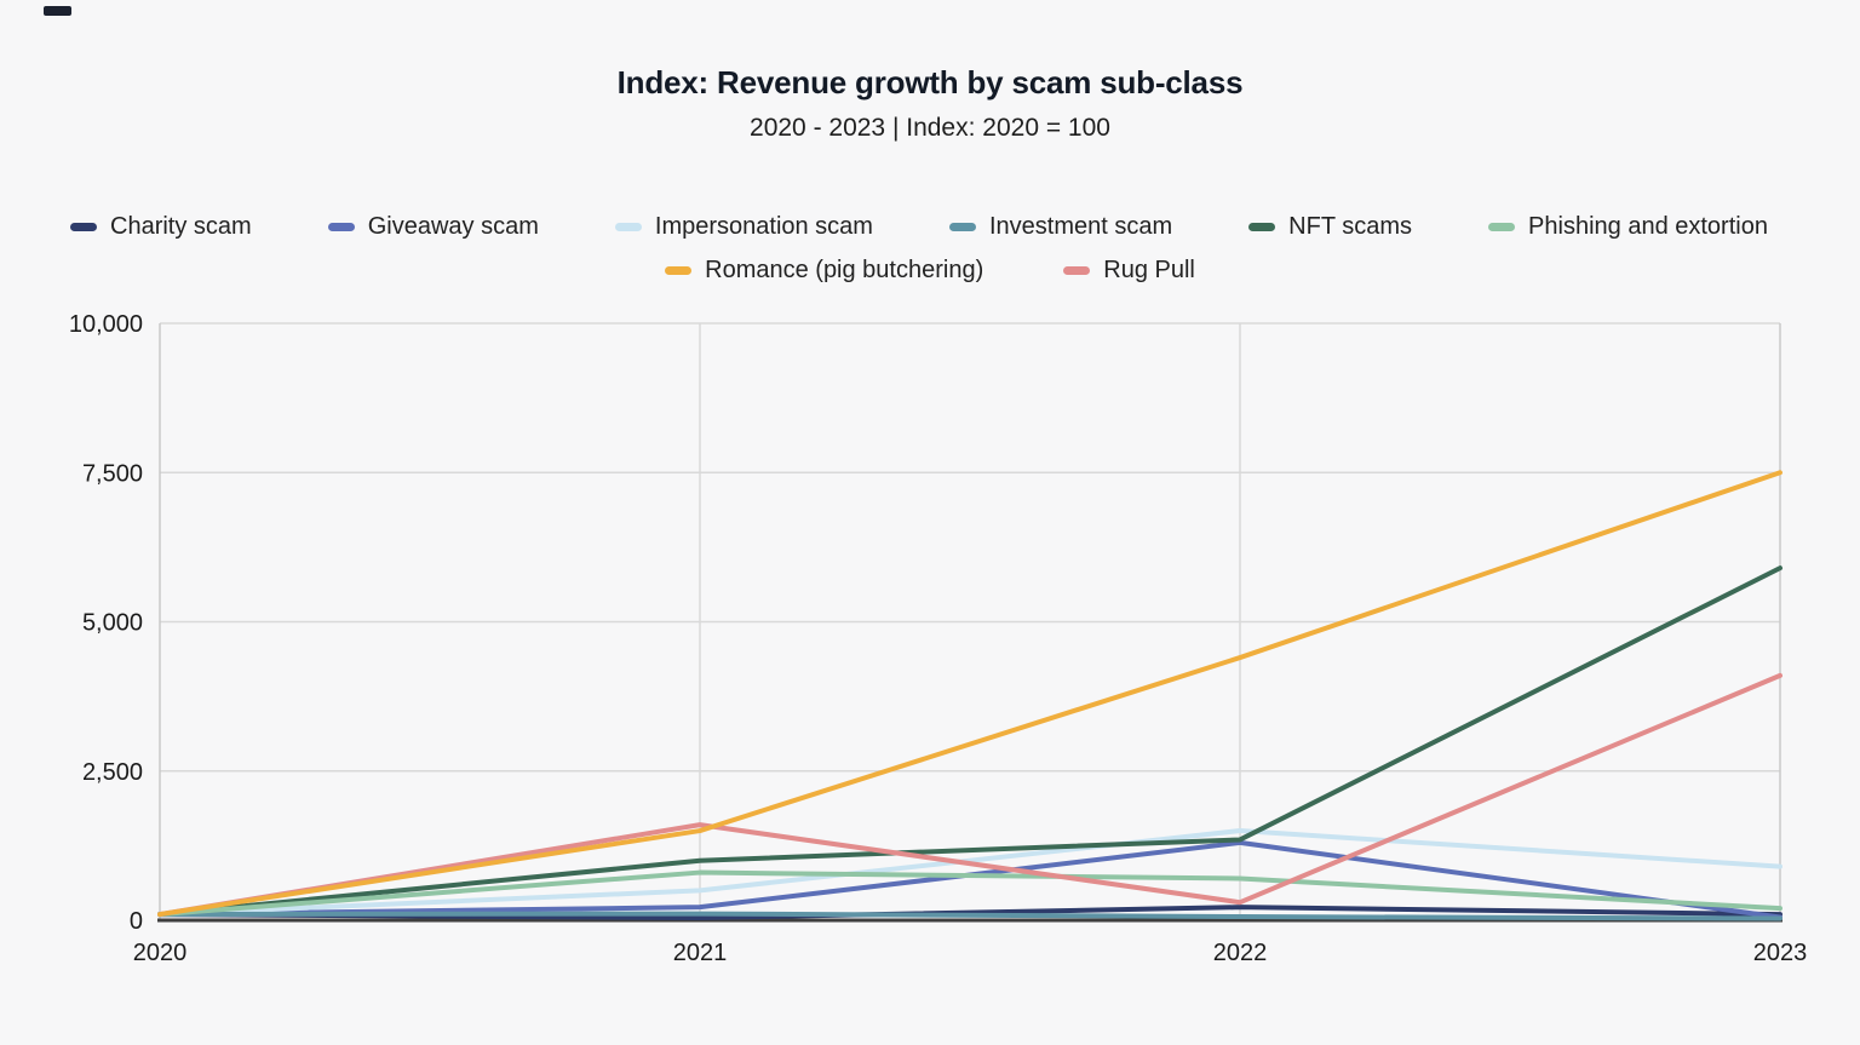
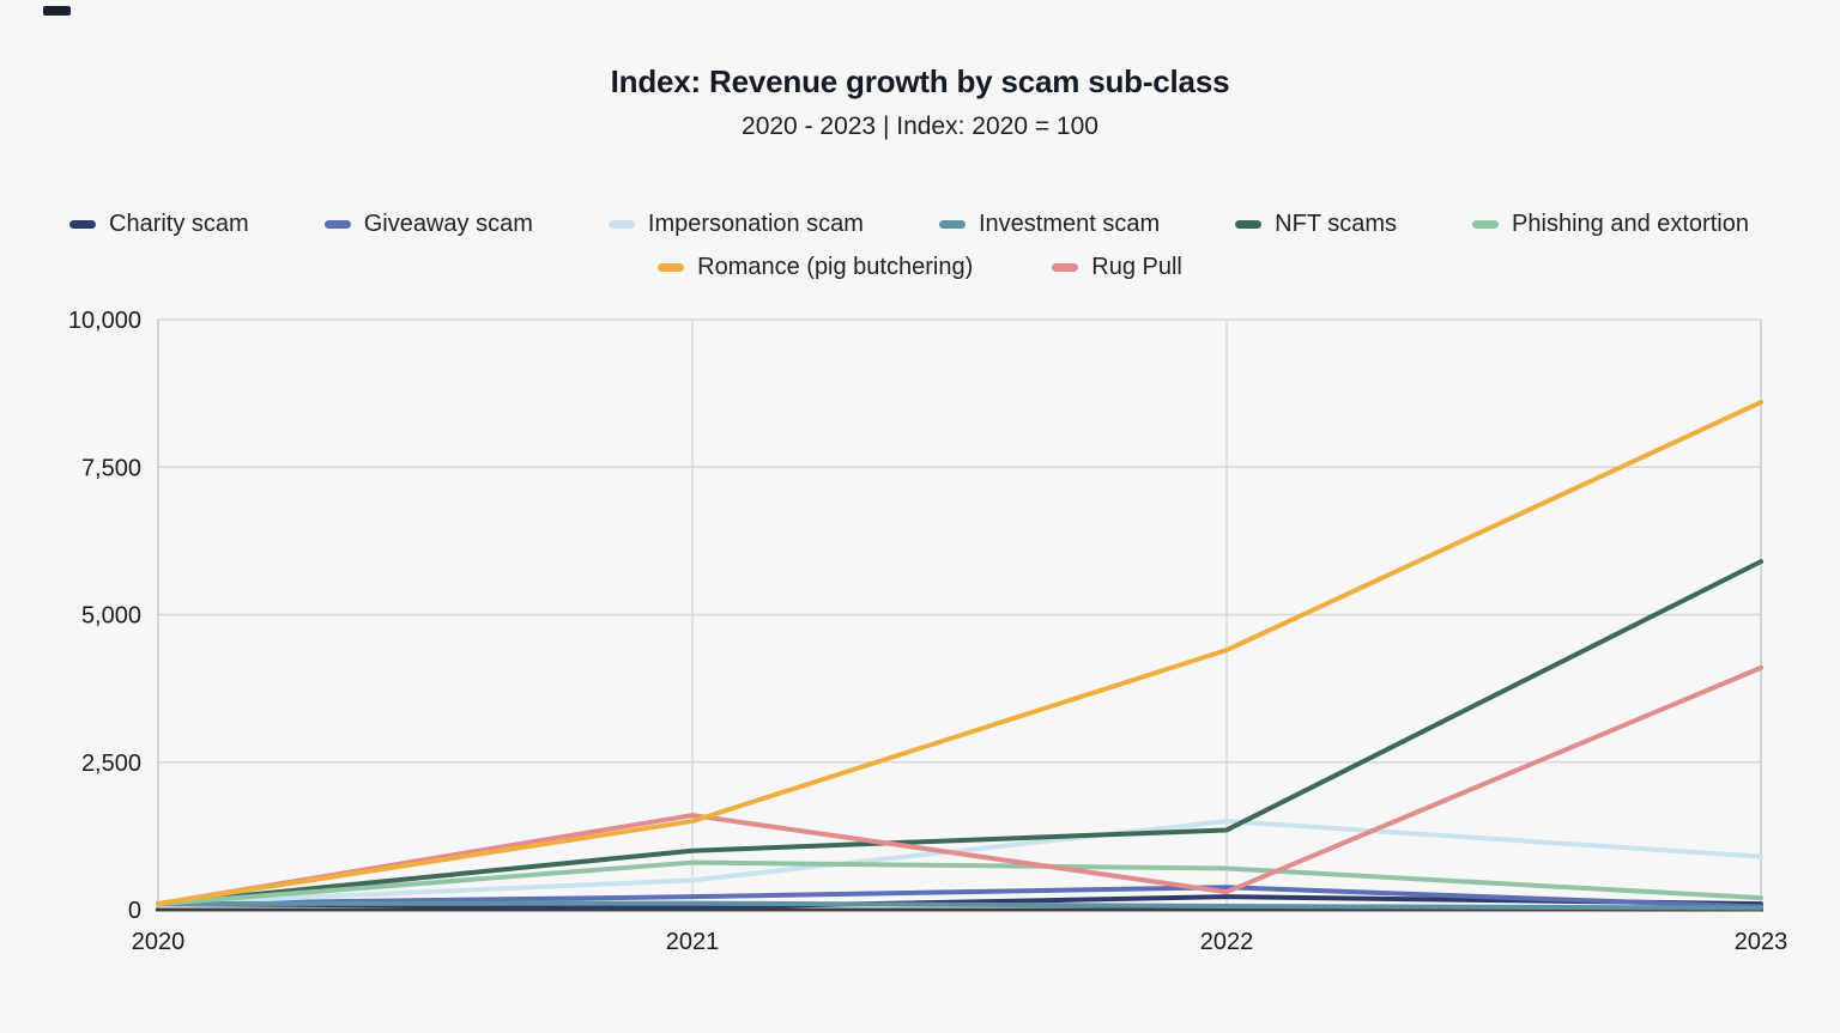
Giveaway scam/2022: 1300 -> 400
Romance (pig butchering)/2023: 7500 -> 8600
